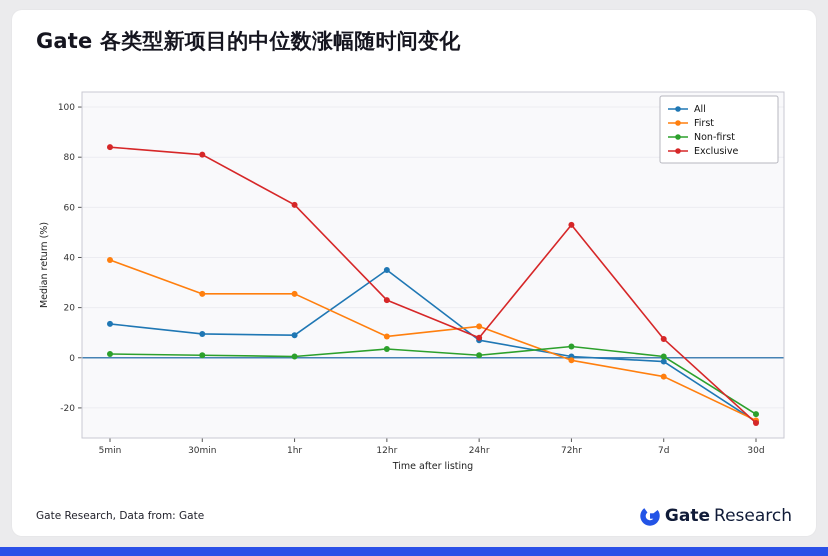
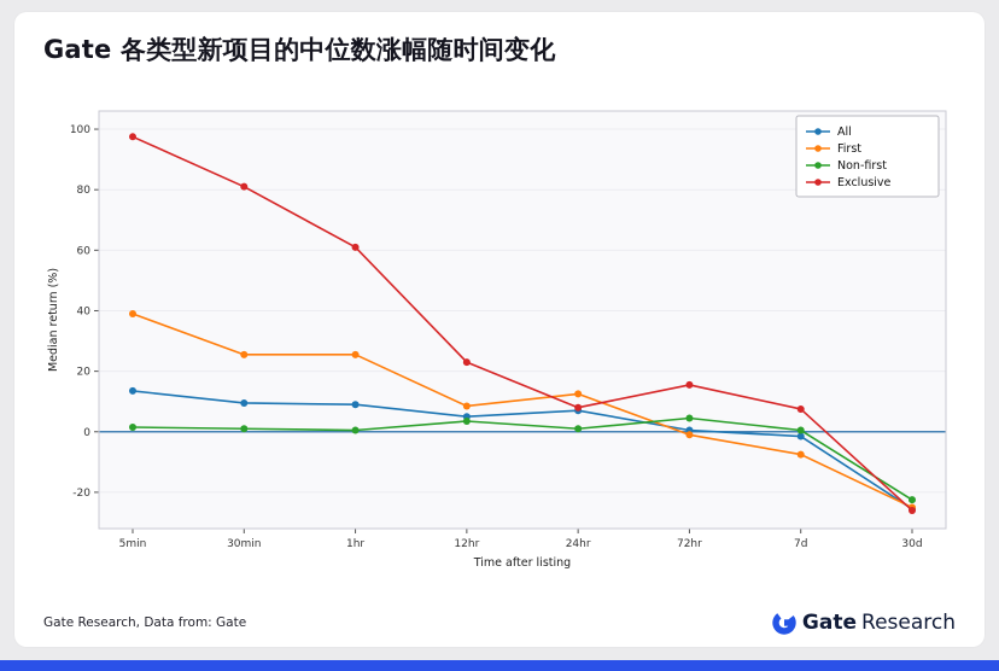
Exclusive/5min: 84 -> 98
All/12hr: 35 -> 5
Exclusive/72hr: 53 -> 16
